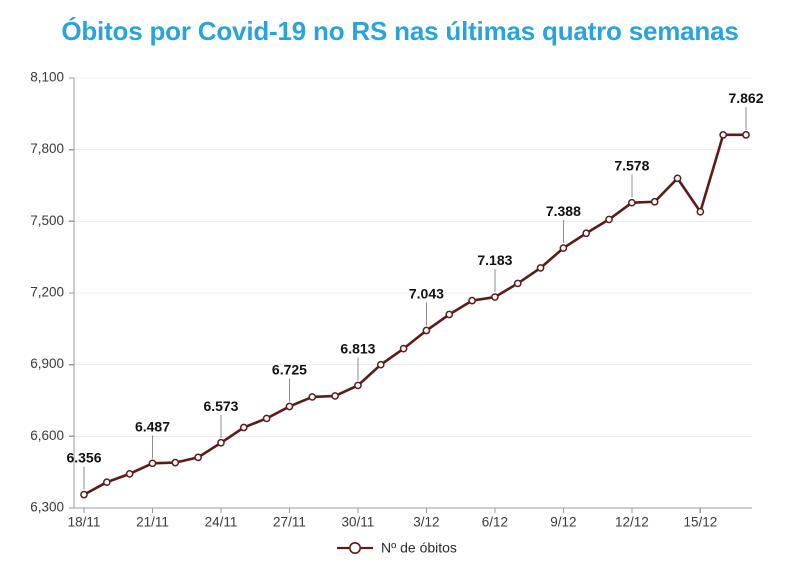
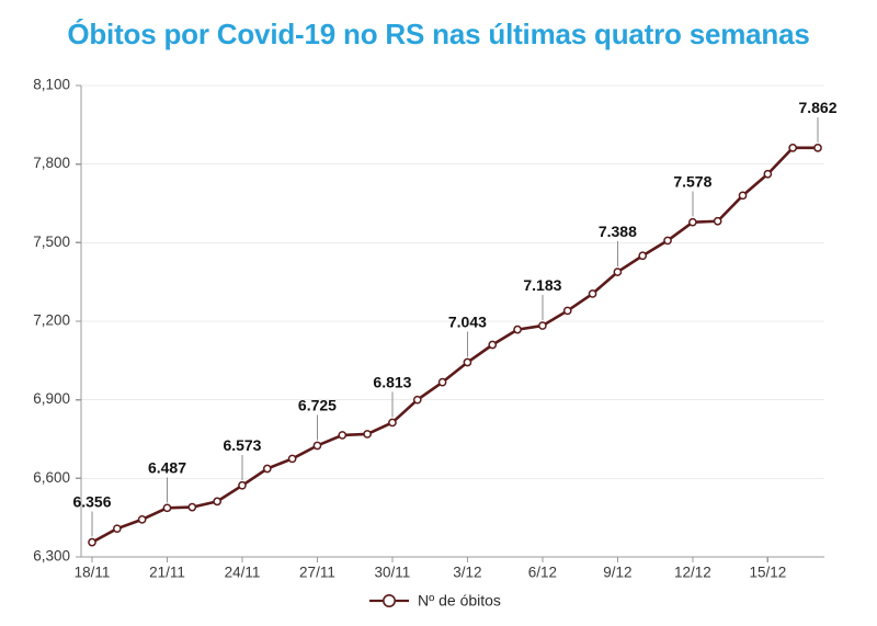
15/12: 7540 -> 7760
